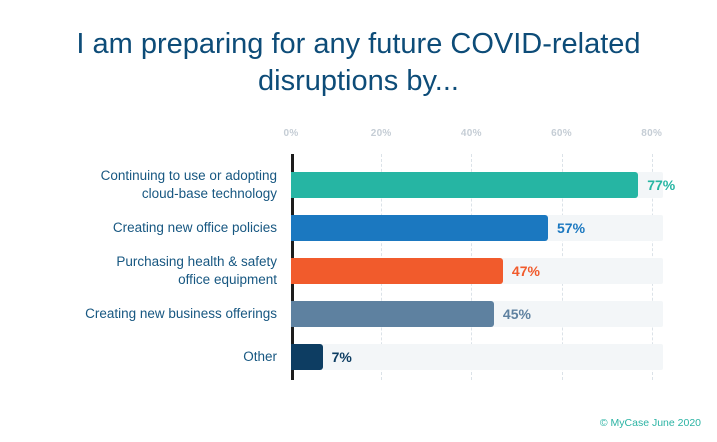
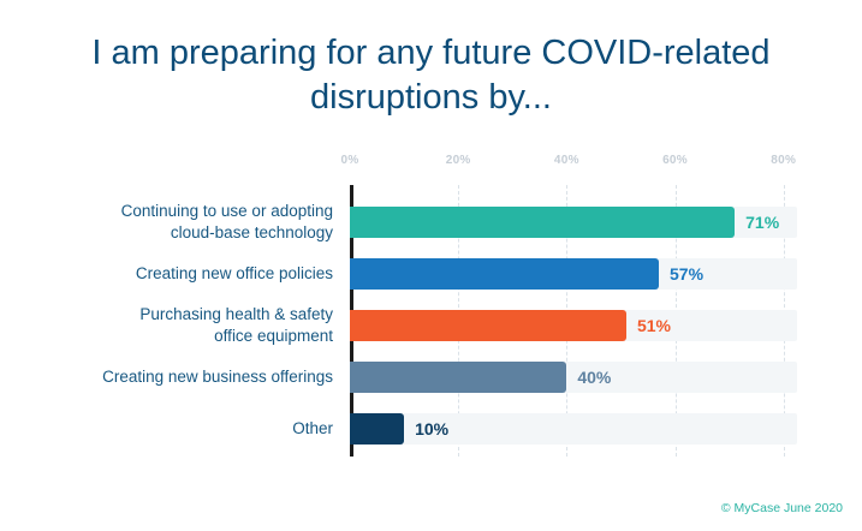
Continuing to use or adopting cloud-base technology: 77% -> 71%
Purchasing health & safety office equipment: 47% -> 51%
Creating new business offerings: 45% -> 40%
Other: 7% -> 10%
